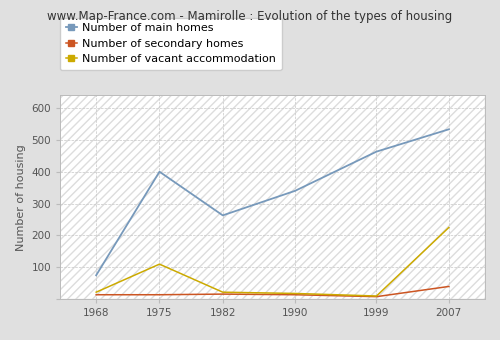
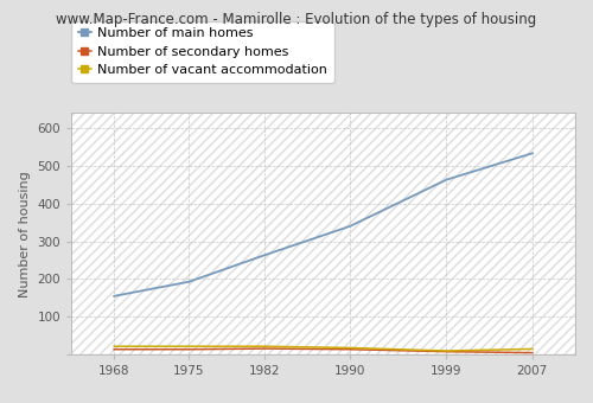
Number of main homes/1968: 75 -> 155
Number of main homes/1975: 400 -> 193
Number of vacant accommodation/1975: 110 -> 22
Number of secondary homes/2007: 40 -> 5
Number of vacant accommodation/2007: 225 -> 15
